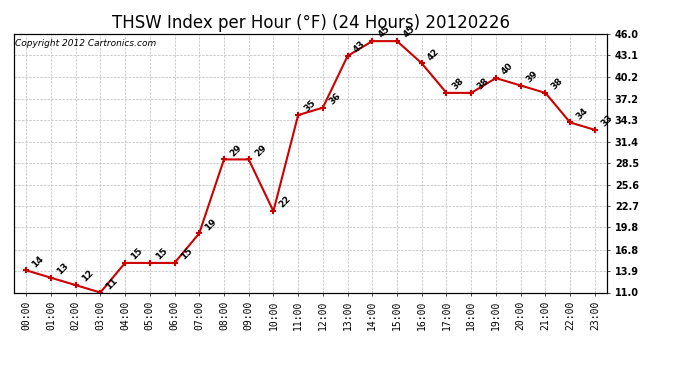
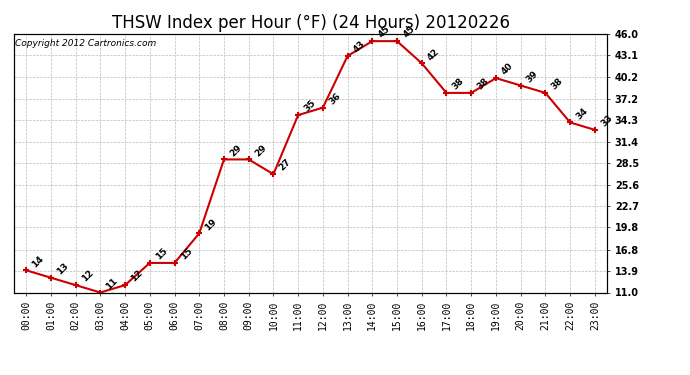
04:00: 15 -> 12
10:00: 22 -> 27
